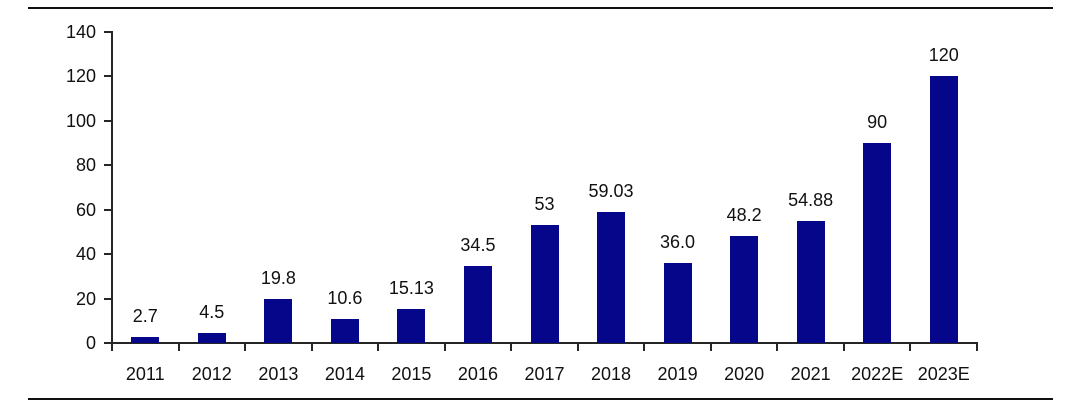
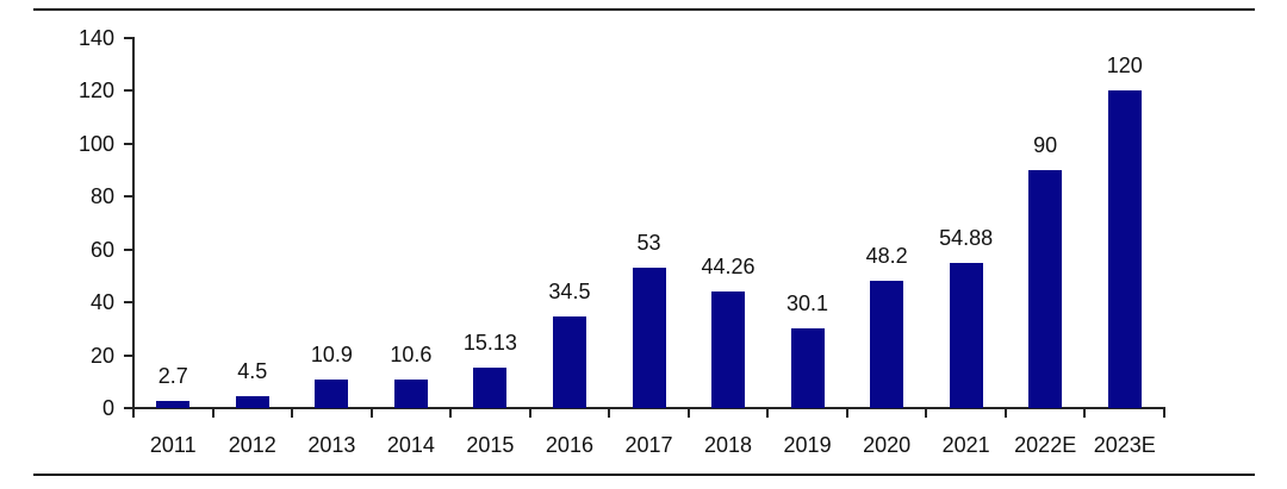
2013: 19.8 -> 10.9
2018: 59.03 -> 44.26
2019: 36.0 -> 30.1
